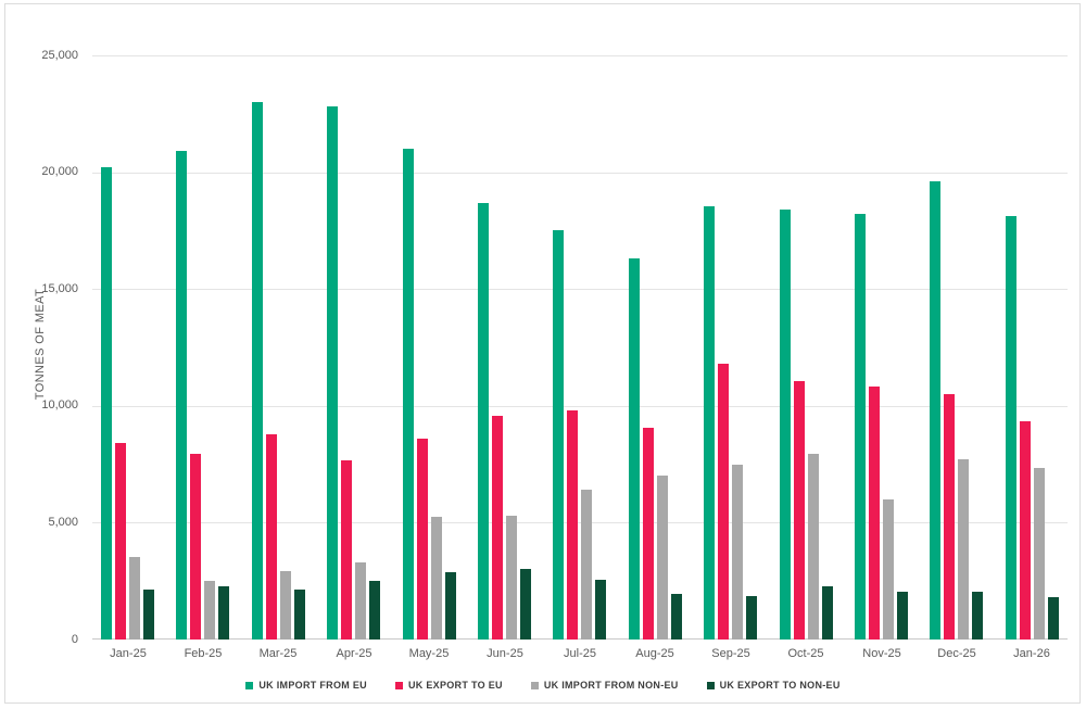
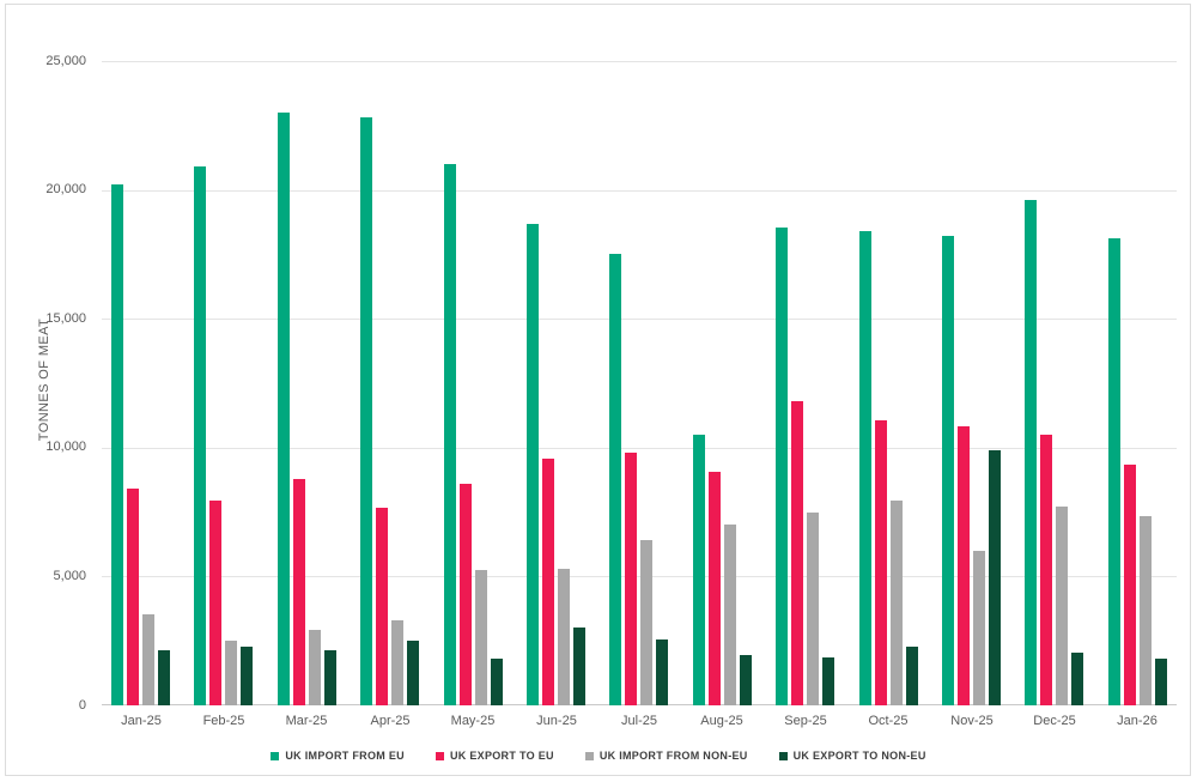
UK EXPORT TO NON-EU/May-25: 2900 -> 1800
UK IMPORT FROM EU/Aug-25: 16300 -> 10500
UK EXPORT TO NON-EU/Nov-25: 2000 -> 9900
